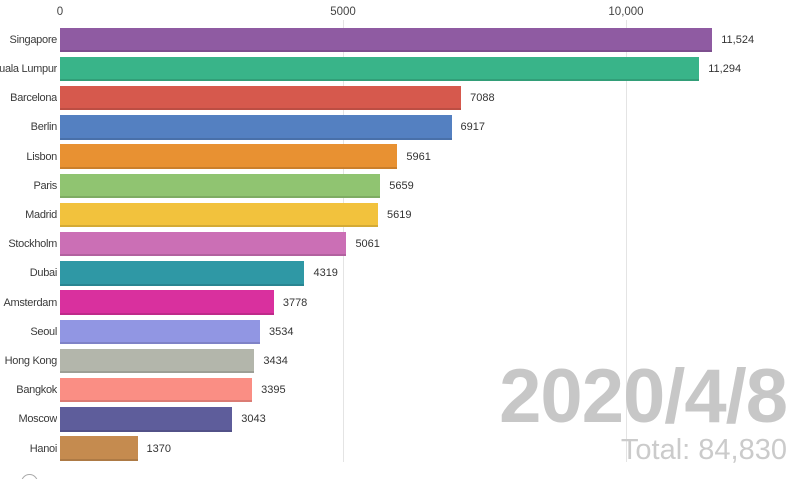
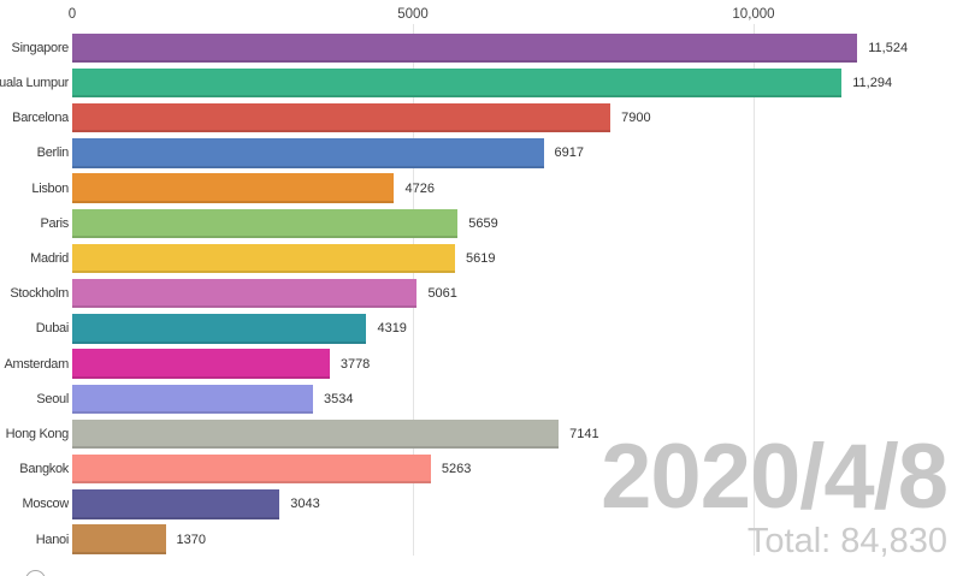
Barcelona: 7088 -> 7900
Lisbon: 5961 -> 4726
Hong Kong: 3434 -> 7141
Bangkok: 3395 -> 5263
